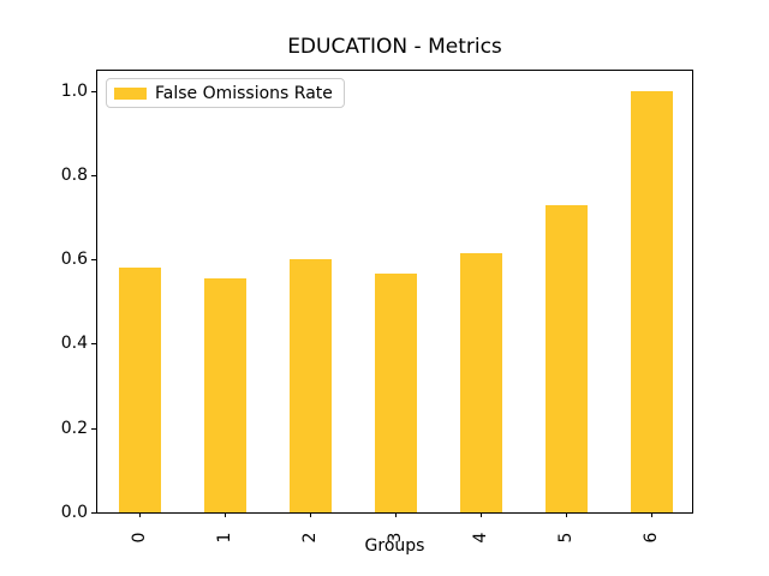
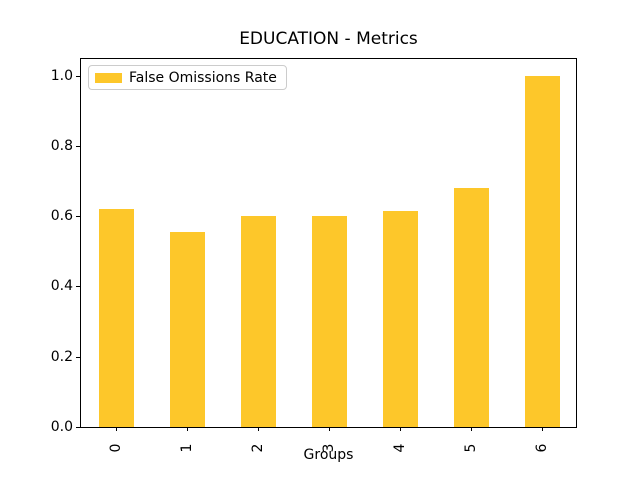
0: 0.58 -> 0.62
3: 0.56 -> 0.60
5: 0.73 -> 0.68
